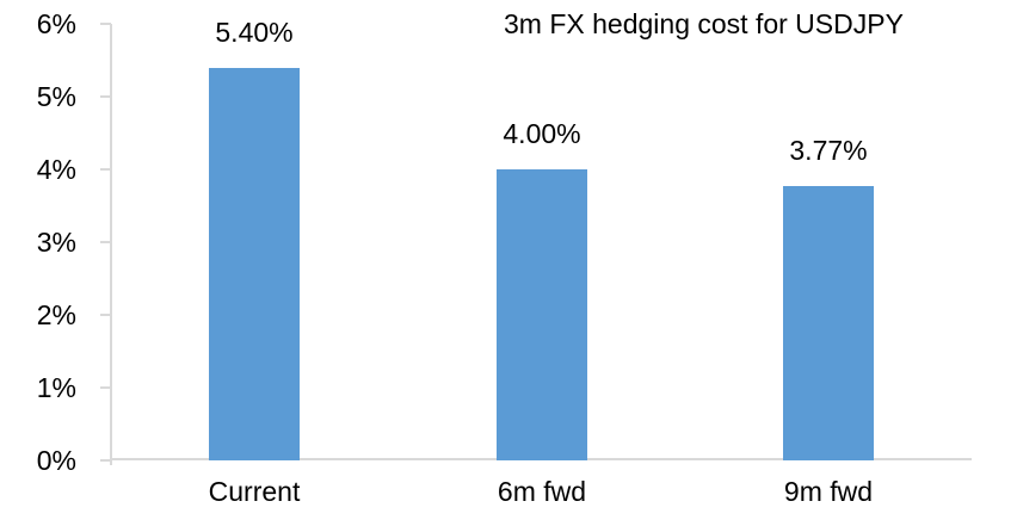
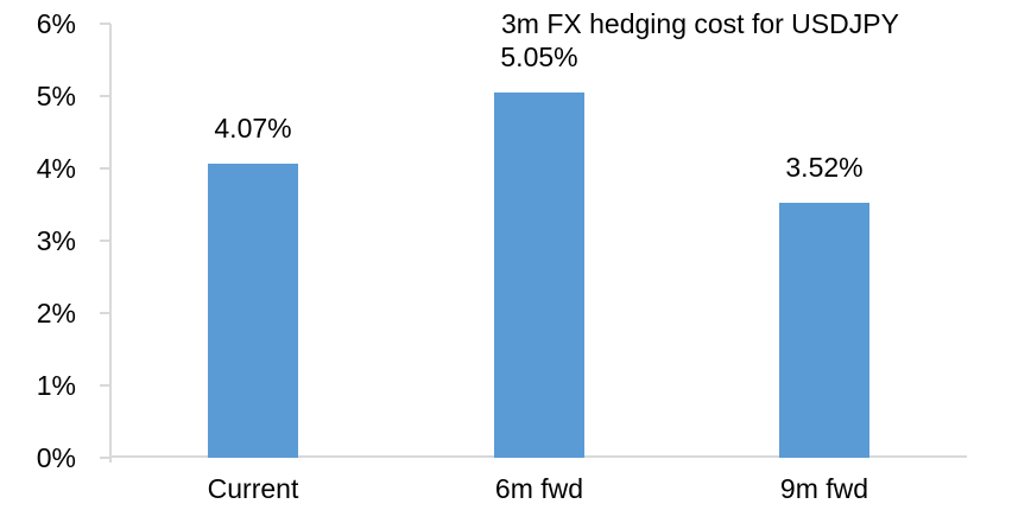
Current: 5.40% -> 4.07%
6m fwd: 4.00% -> 5.05%
9m fwd: 3.77% -> 3.52%
